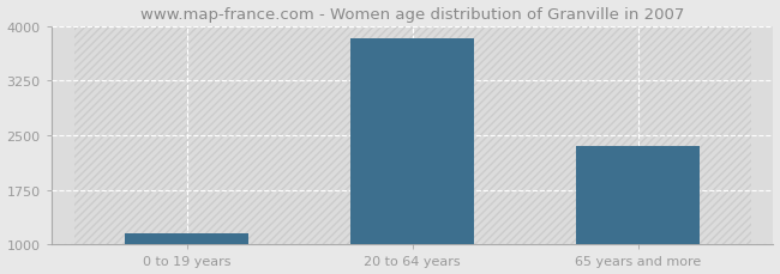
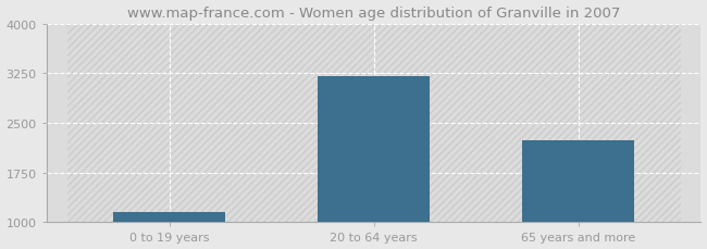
20 to 64 years: 3820 -> 3200
65 years and more: 2350 -> 2240
